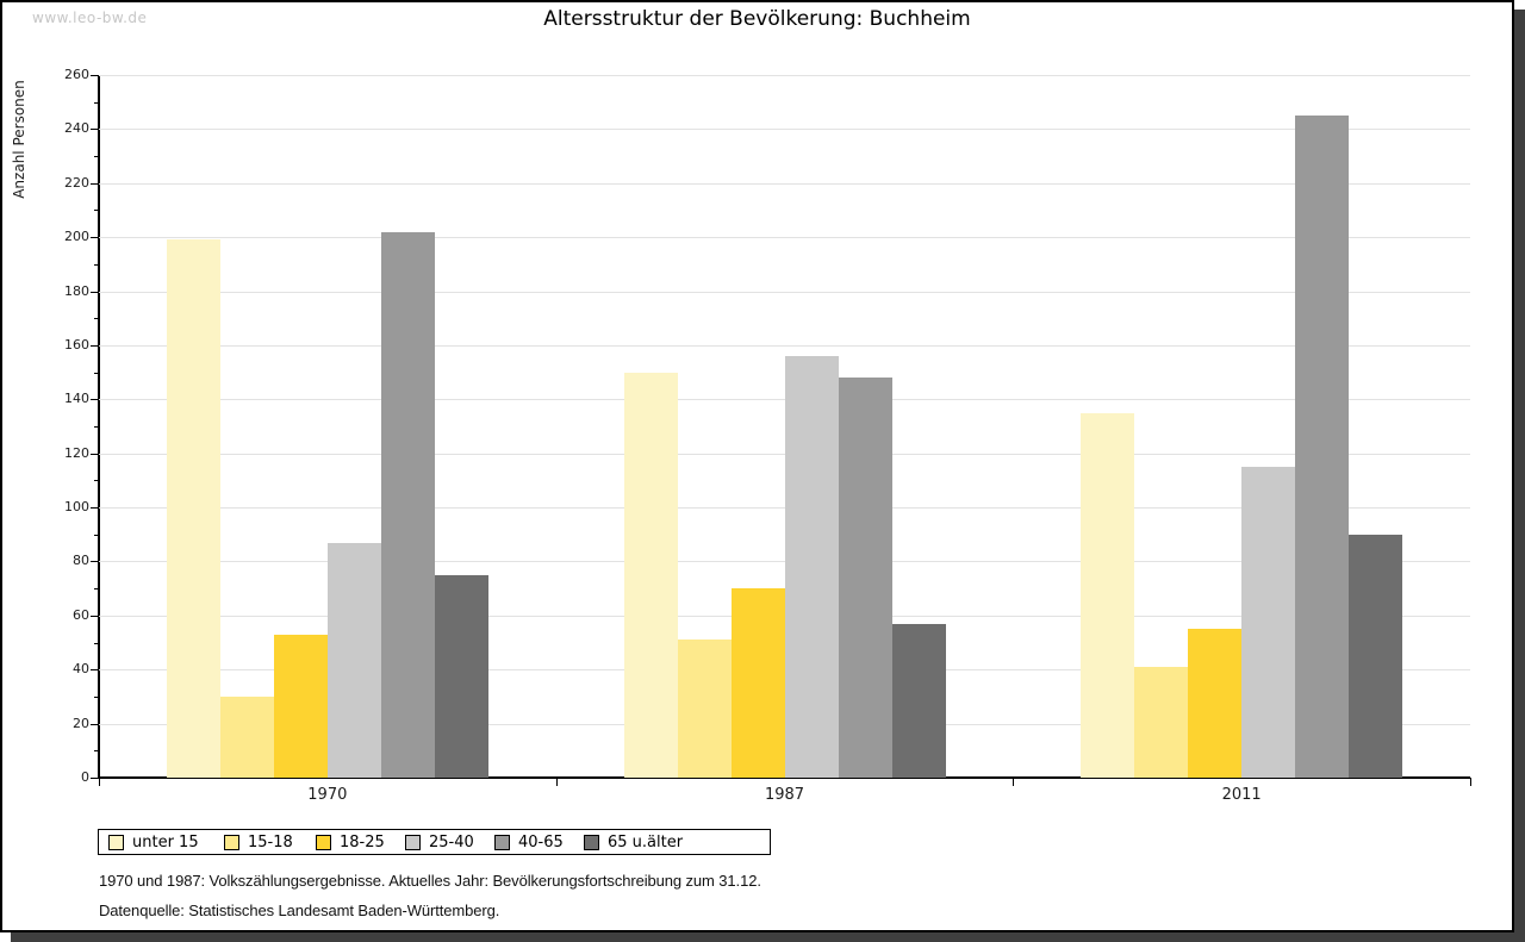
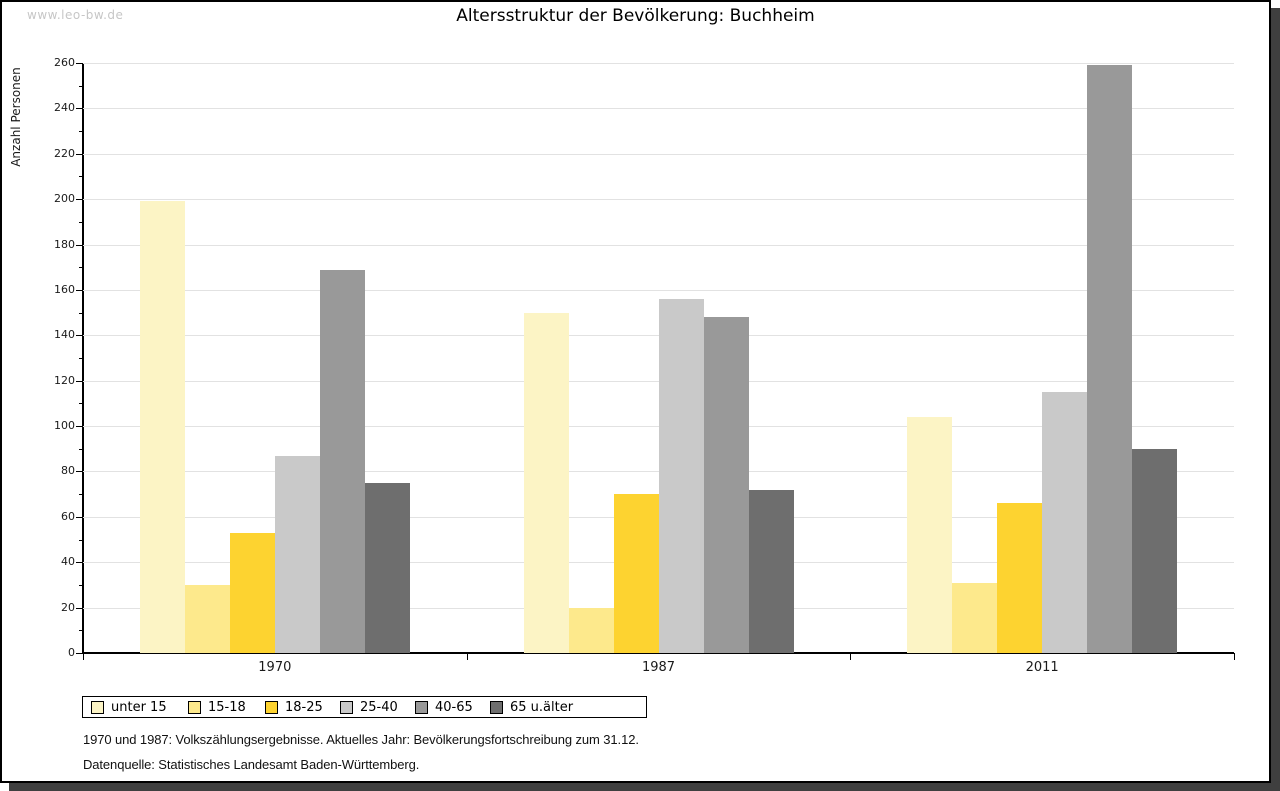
40-65/1970: 202 -> 169
15-18/1987: 51 -> 20
65 u.älter/1987: 57 -> 72
unter 15/2011: 135 -> 104
15-18/2011: 41 -> 31
18-25/2011: 55 -> 66
40-65/2011: 245 -> 259
